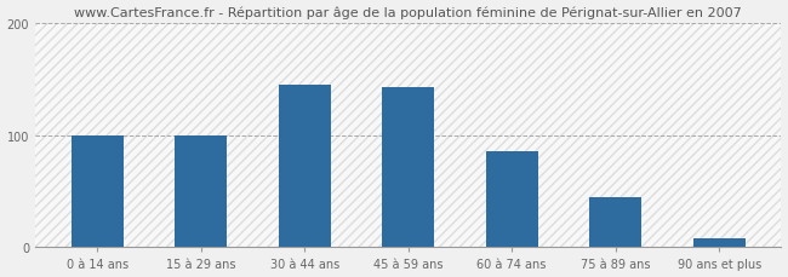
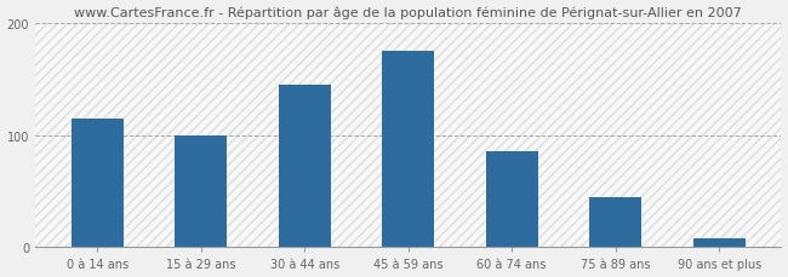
0 à 14 ans: 100 -> 115
45 à 59 ans: 142 -> 175
